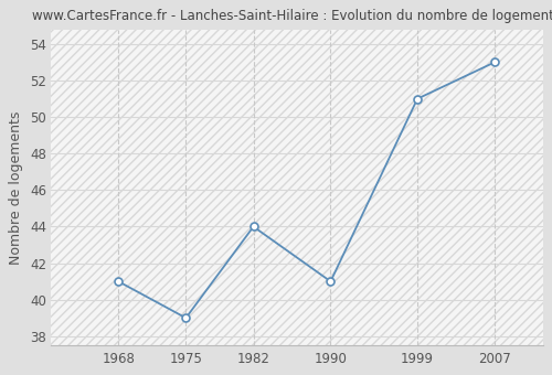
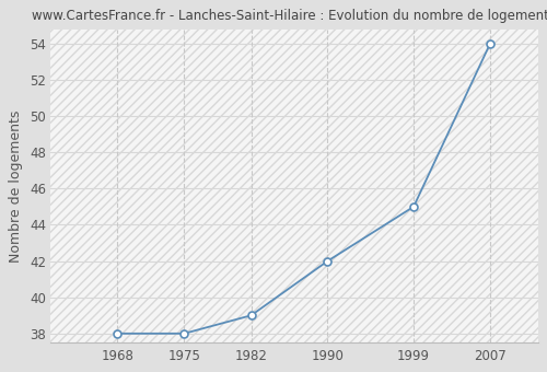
1968: 41 -> 38
1975: 39 -> 38
1982: 44 -> 39
1990: 41 -> 42
1999: 51 -> 45
2007: 53 -> 54
